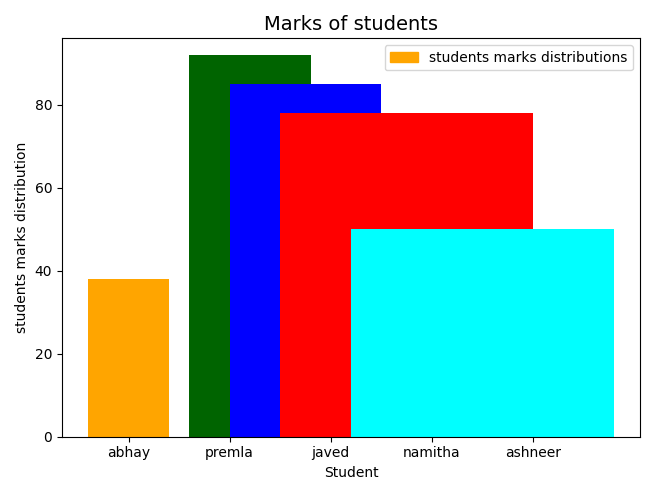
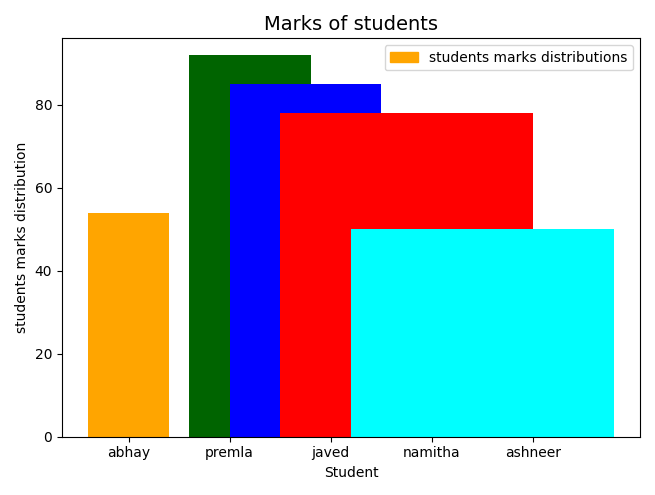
abhay: 38 -> 54
